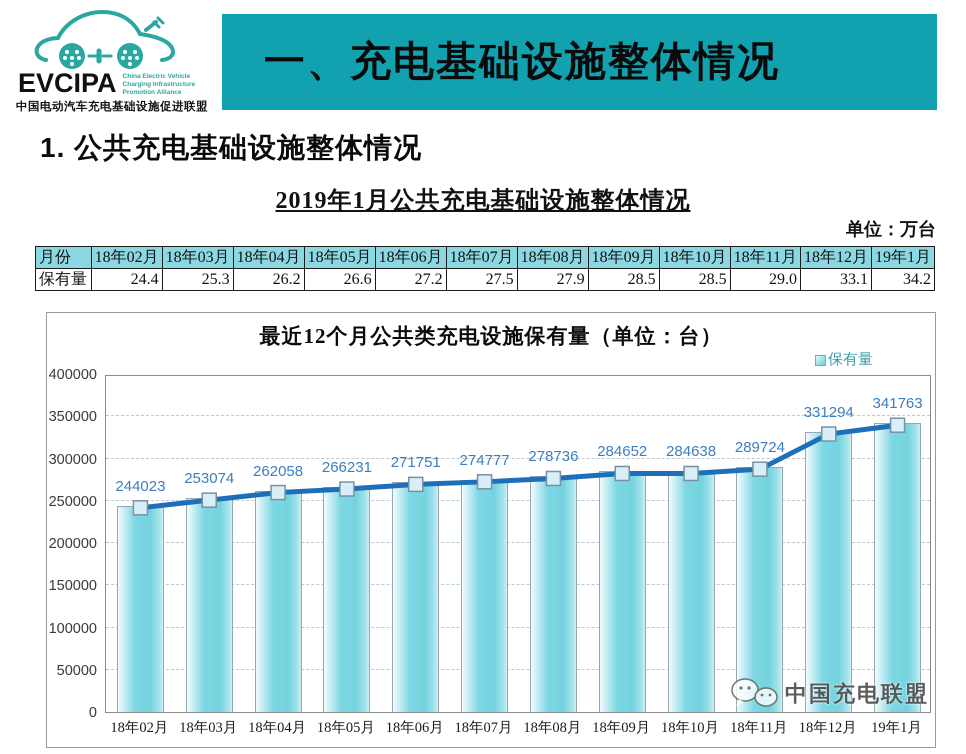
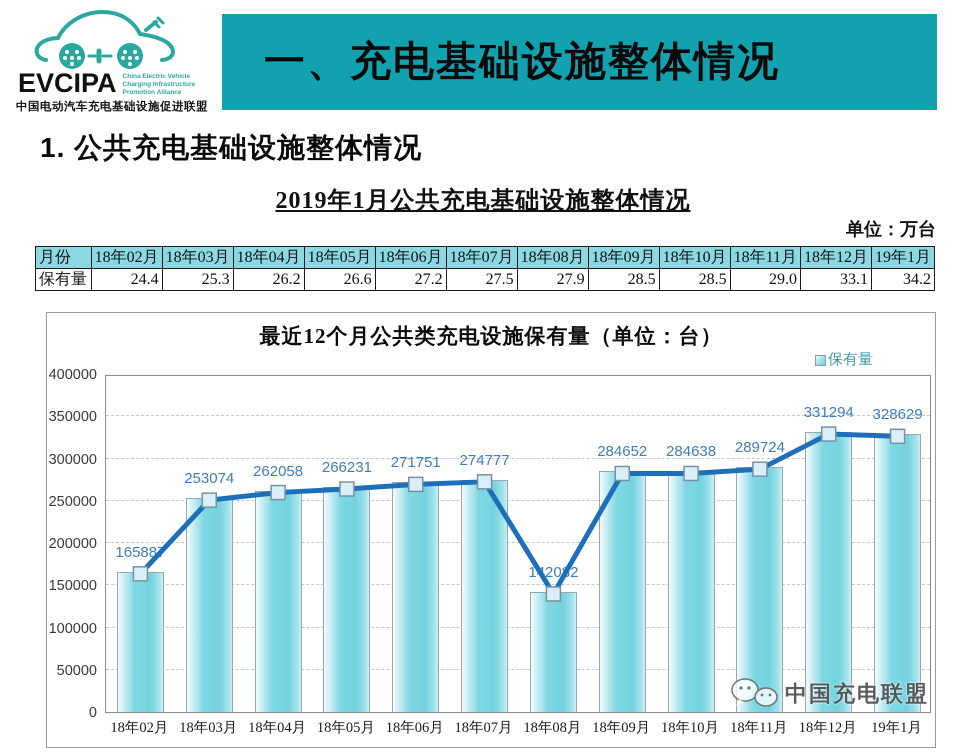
18年02月: 244023 -> 165887
18年08月: 278736 -> 142082
19年1月: 341763 -> 328629
